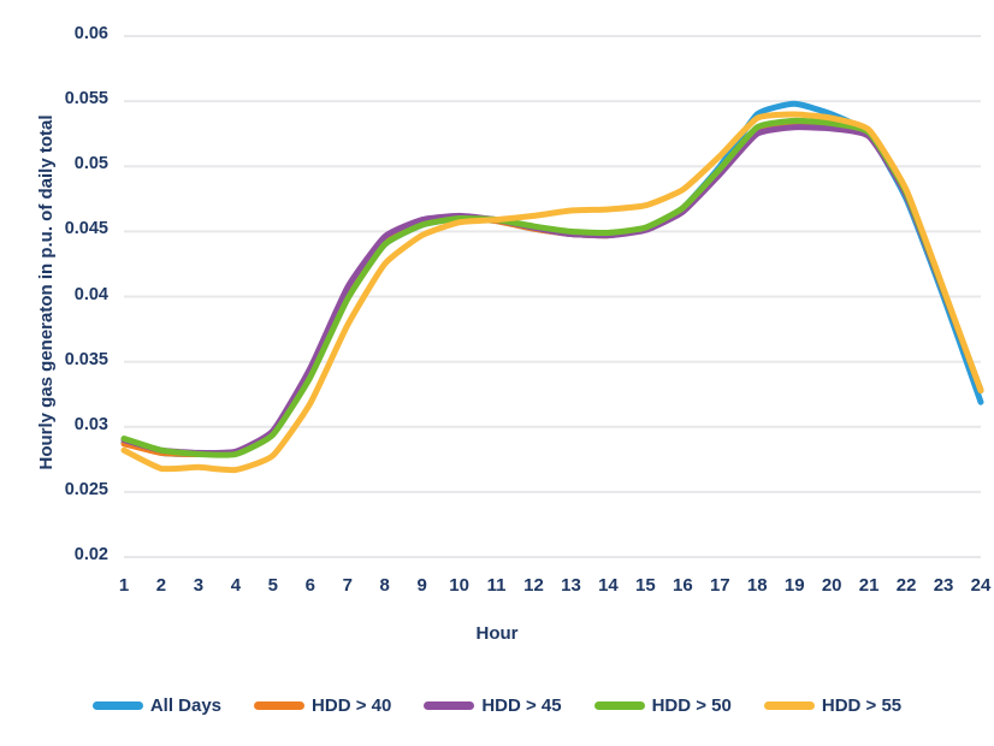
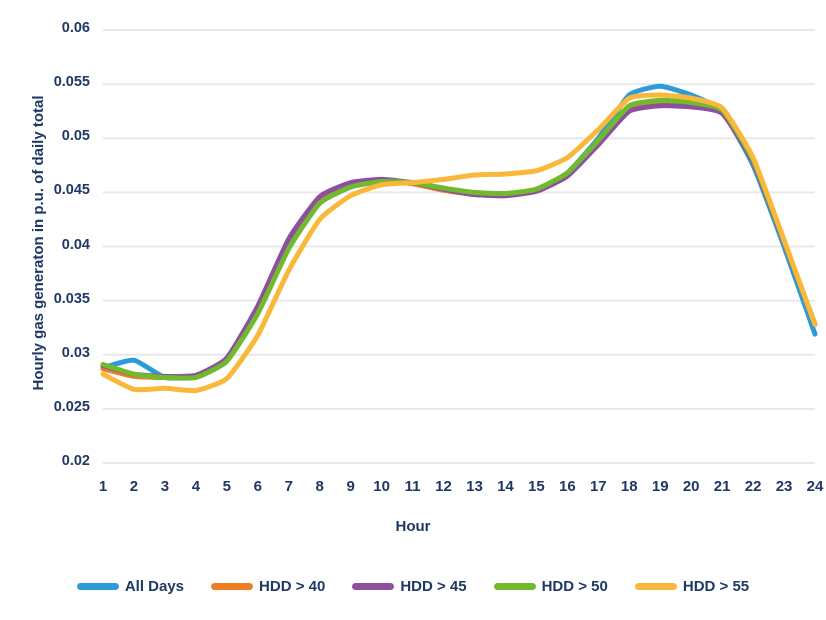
All Days/2: 0.0280 -> 0.0295
